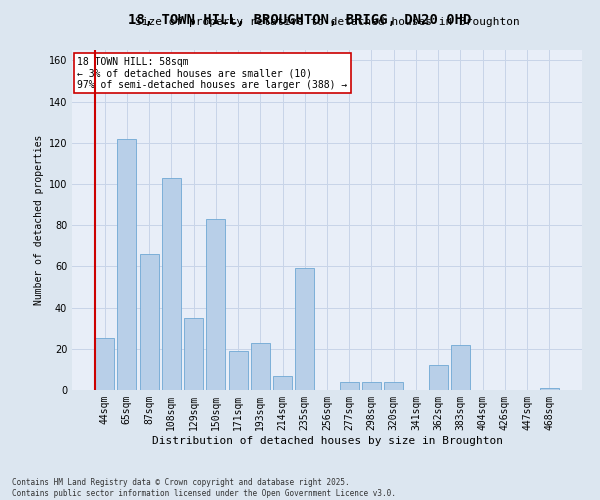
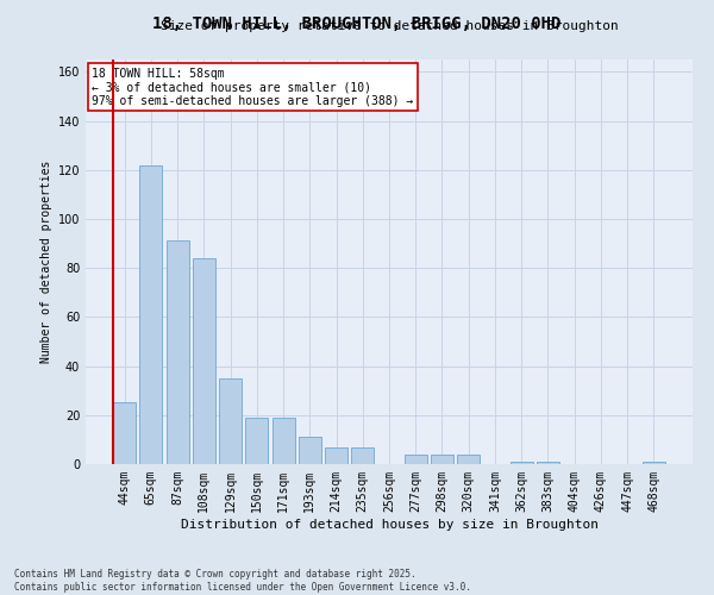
87sqm: 66 -> 91
108sqm: 103 -> 84
150sqm: 83 -> 19
193sqm: 23 -> 11
235sqm: 59 -> 7
362sqm: 12 -> 1
383sqm: 22 -> 1
